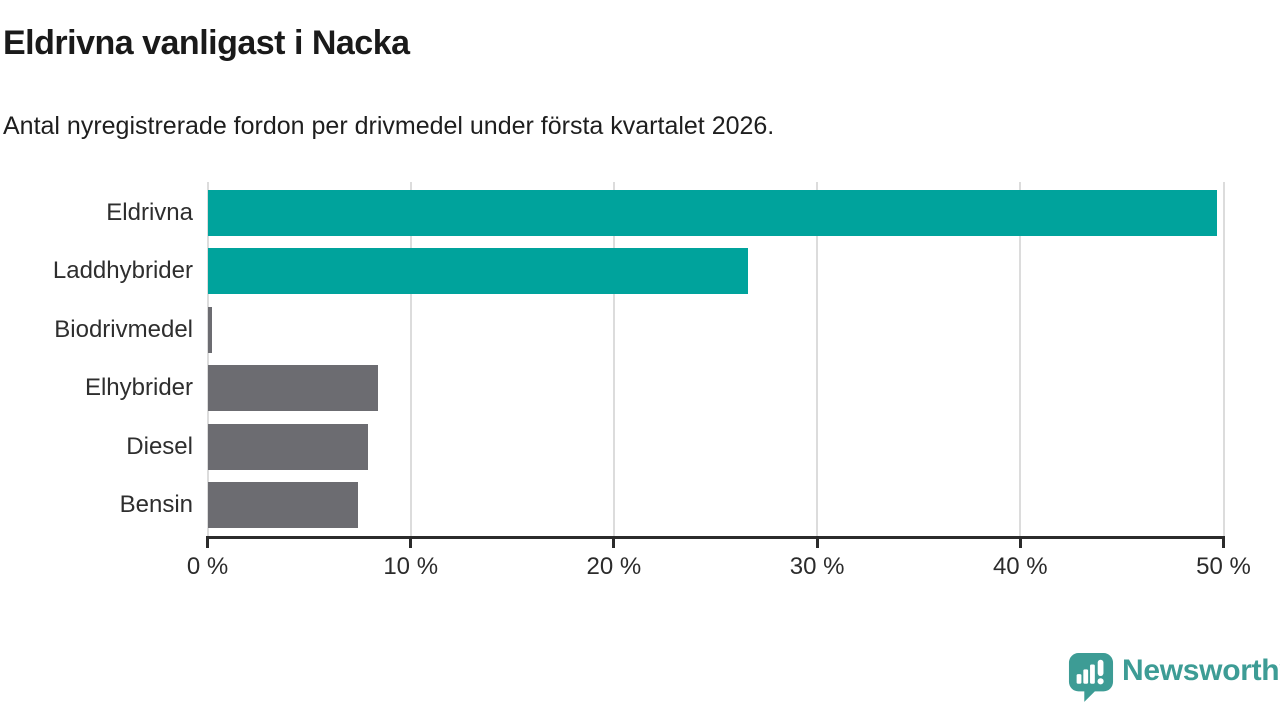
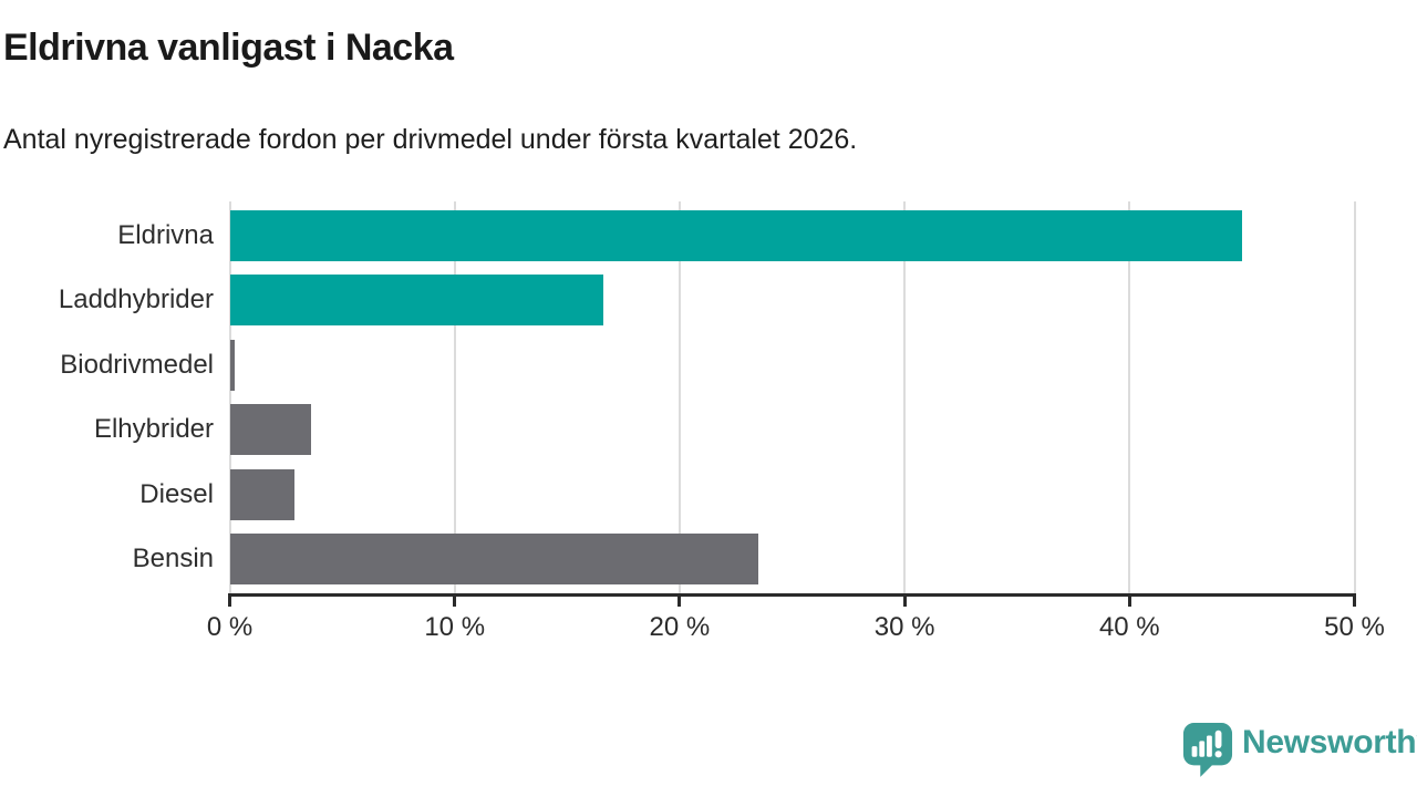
Eldrivna: 49.7% -> 45.0%
Laddhybrider: 26.6% -> 16.6%
Elhybrider: 8.4% -> 3.6%
Diesel: 7.9% -> 2.9%
Bensin: 7.4% -> 23.5%
